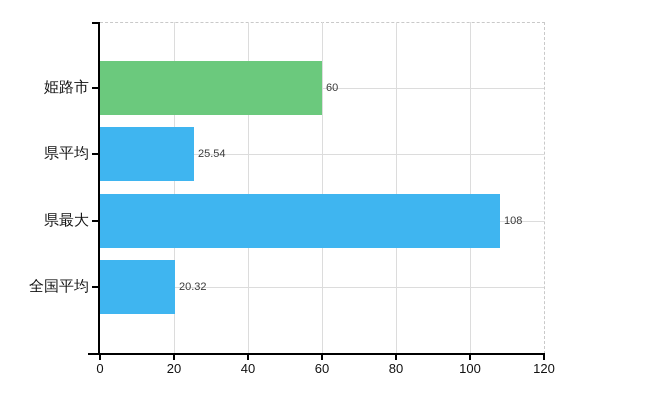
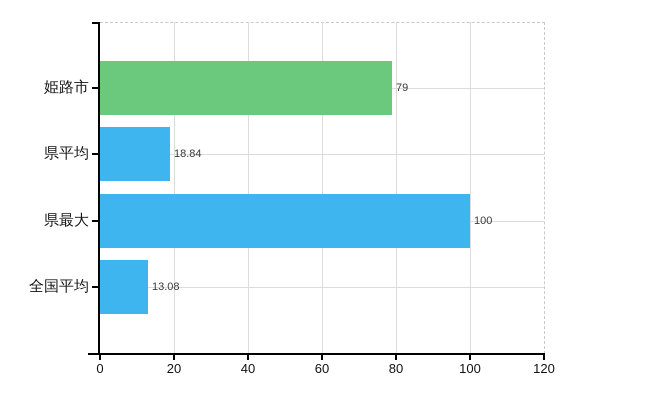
姫路市: 60 -> 79
県平均: 25.54 -> 18.84
県最大: 108 -> 100
全国平均: 20.32 -> 13.08
